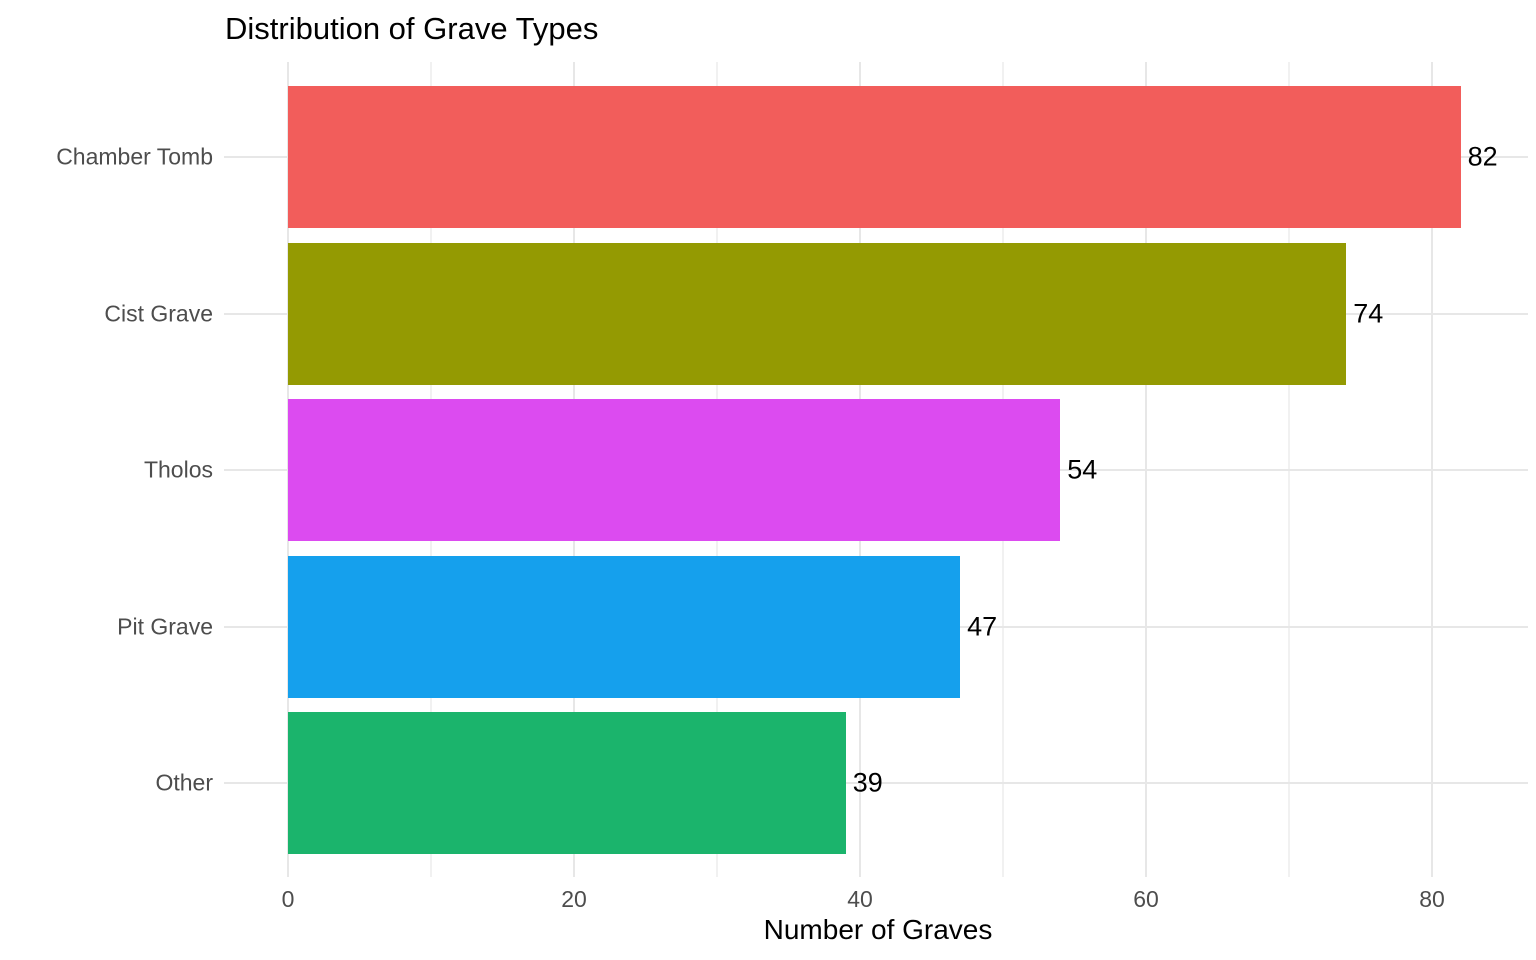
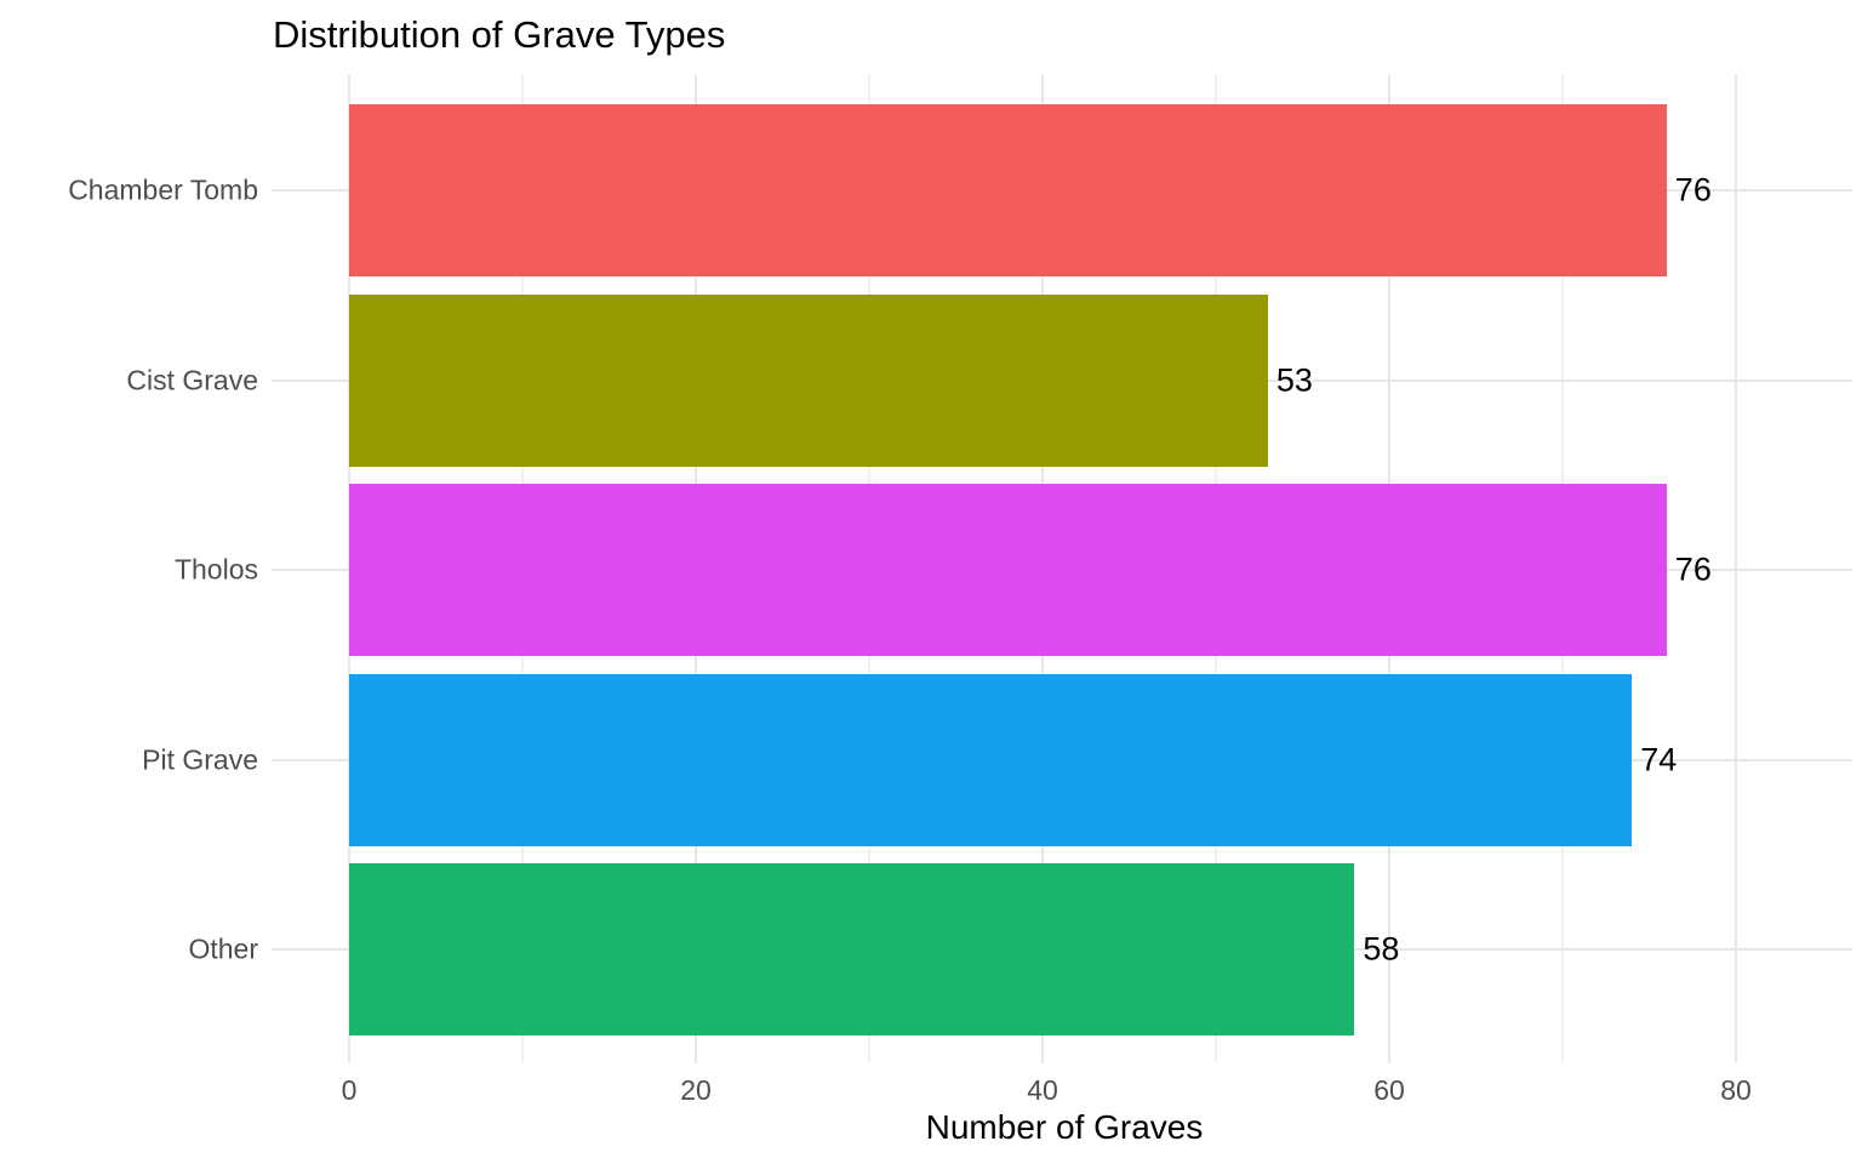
Chamber Tomb: 82 -> 76
Cist Grave: 74 -> 53
Tholos: 54 -> 76
Pit Grave: 47 -> 74
Other: 39 -> 58
